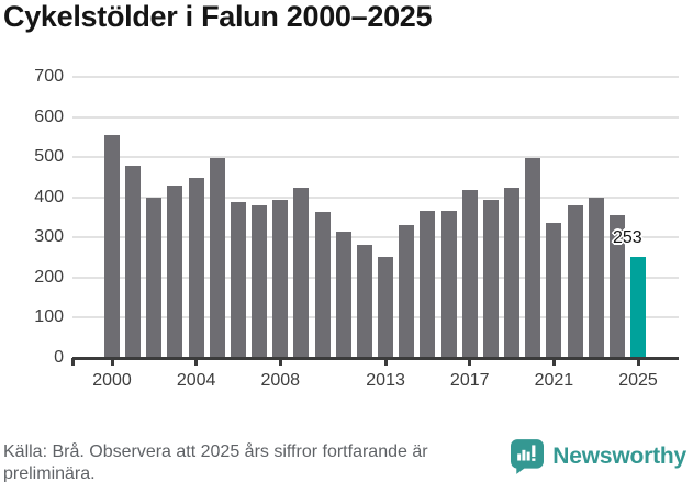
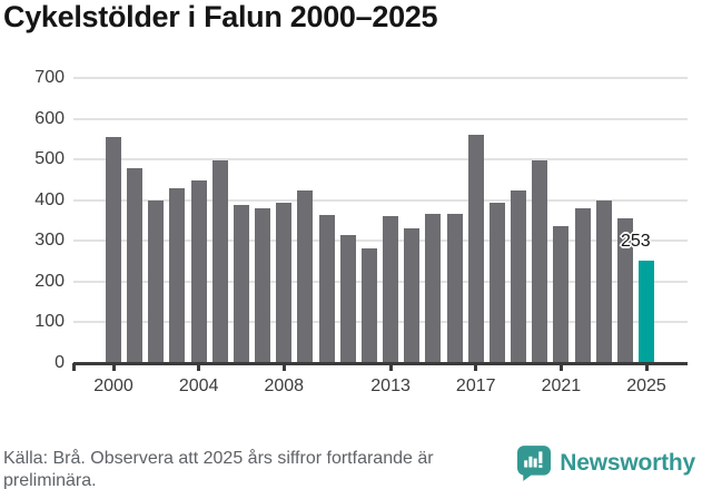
2013: 250 -> 360
2017: 420 -> 560
